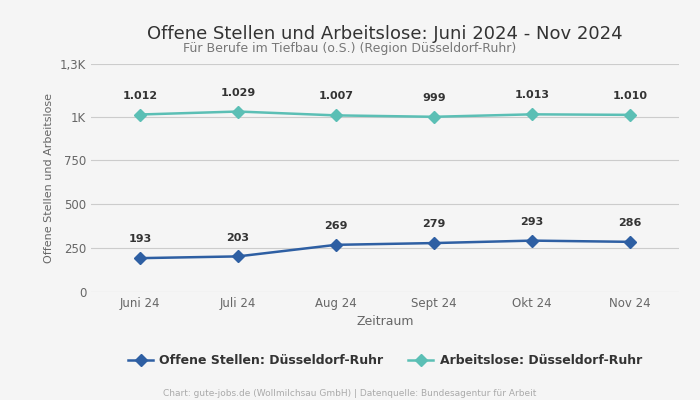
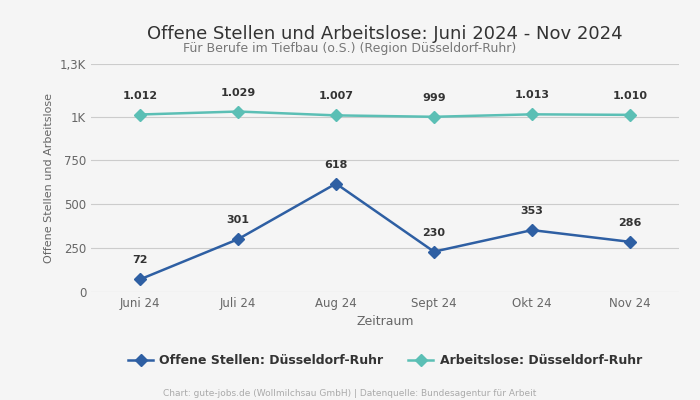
Offene Stellen: Düsseldorf-Ruhr/Juni 24: 193 -> 72
Offene Stellen: Düsseldorf-Ruhr/Juli 24: 203 -> 301
Offene Stellen: Düsseldorf-Ruhr/Aug 24: 269 -> 618
Offene Stellen: Düsseldorf-Ruhr/Sept 24: 279 -> 230
Offene Stellen: Düsseldorf-Ruhr/Okt 24: 293 -> 353
